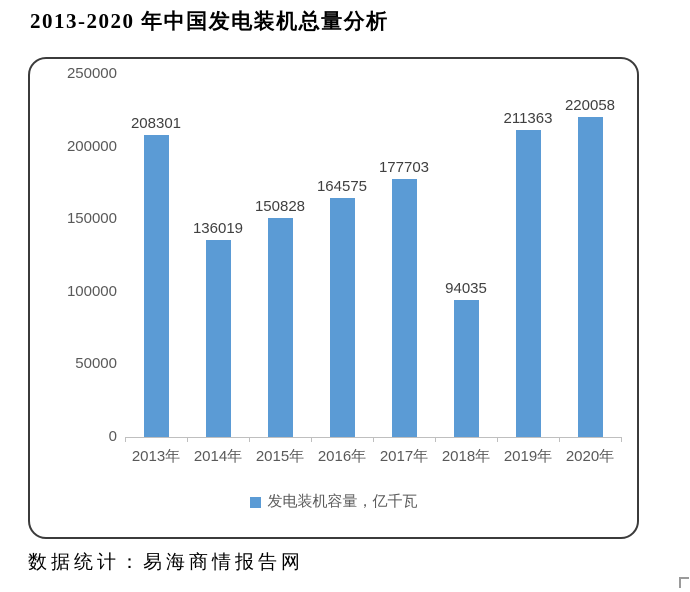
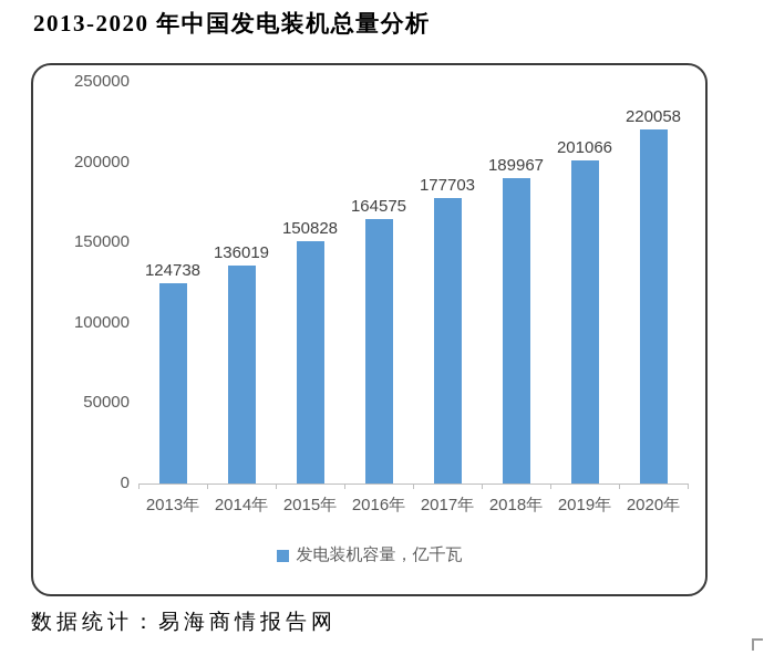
2013年: 208301 -> 124738
2018年: 94035 -> 189967
2019年: 211363 -> 201066
